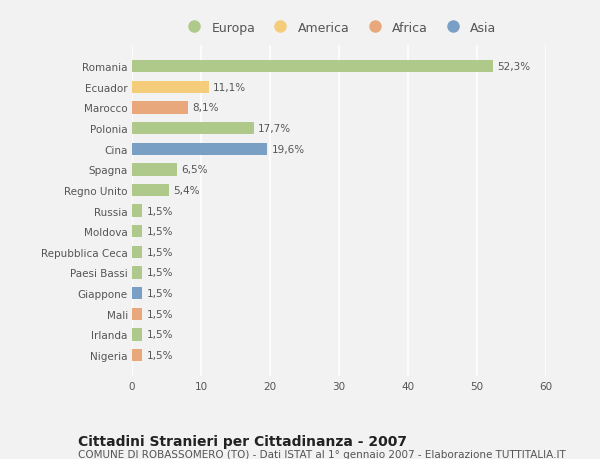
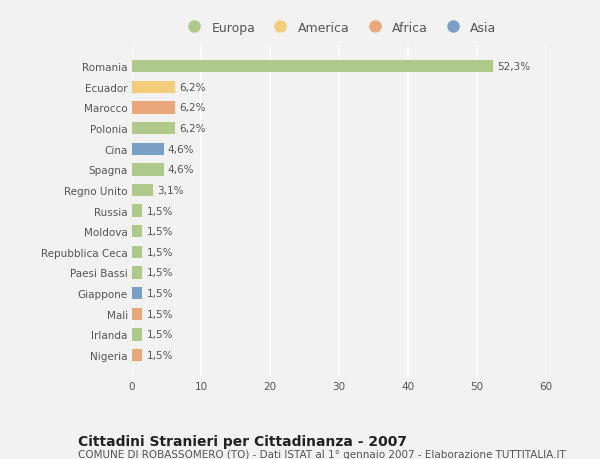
Ecuador: 11,1% -> 6,2%
Marocco: 8,1% -> 6,2%
Polonia: 17,7% -> 6,2%
Cina: 19,6% -> 4,6%
Spagna: 6,5% -> 4,6%
Regno Unito: 5,4% -> 3,1%
